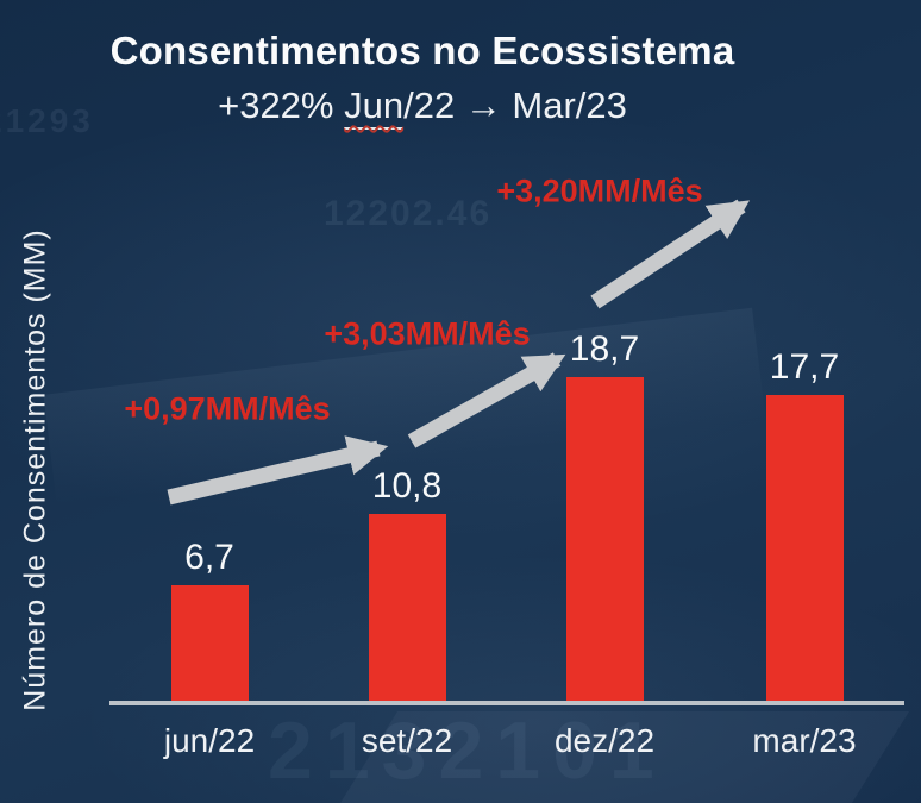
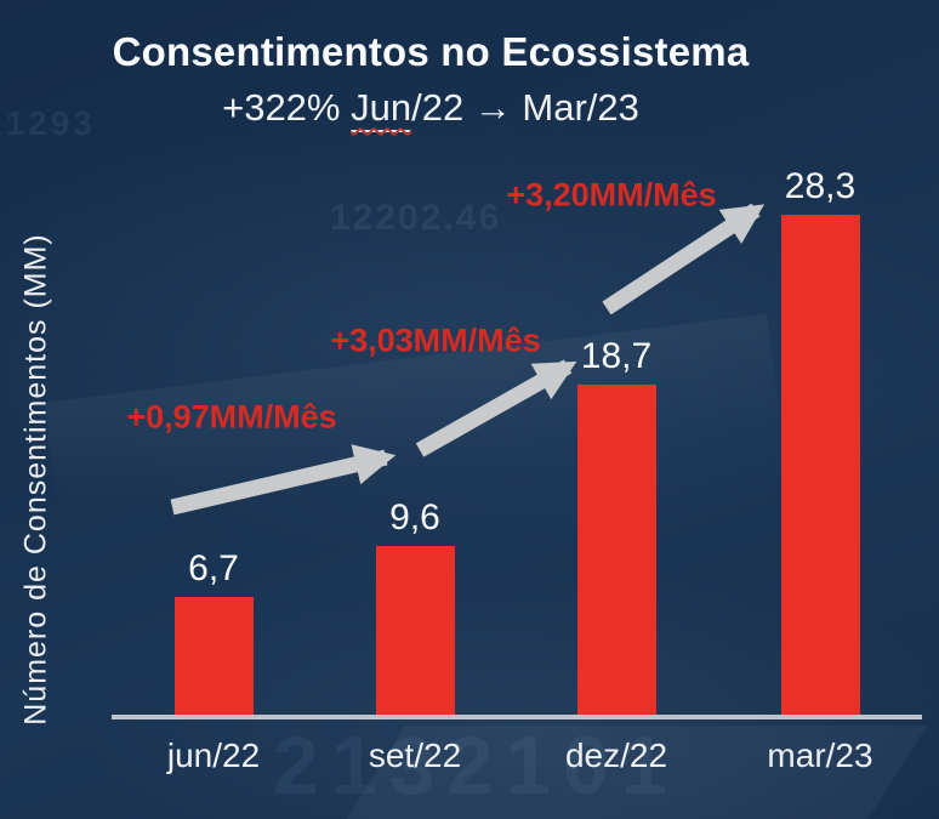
set/22: 10,8 -> 9,6
mar/23: 17,7 -> 28,3
